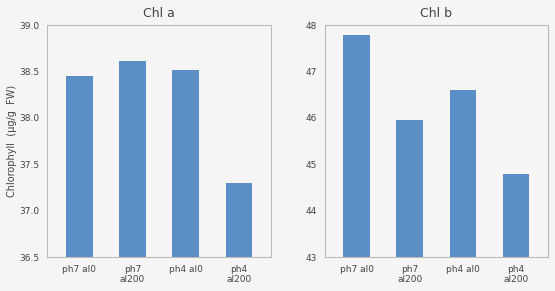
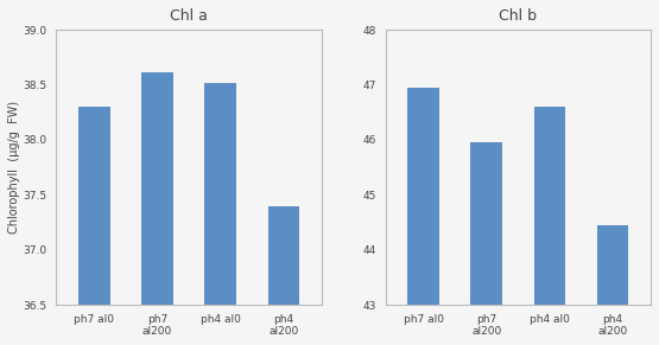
Chl a/ph7 al0: 38.45 -> 38.30
Chl a/ph4 al200: 37.30 -> 37.40
Chl b/ph7 al0: 47.80 -> 46.95
Chl b/ph4 al200: 44.80 -> 44.45
